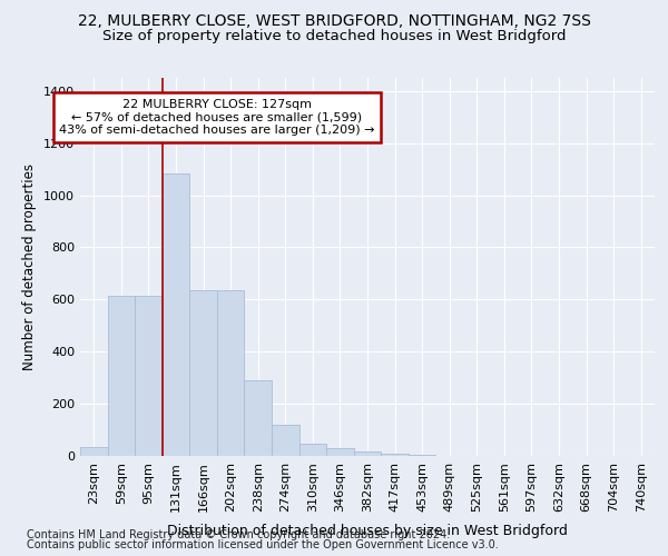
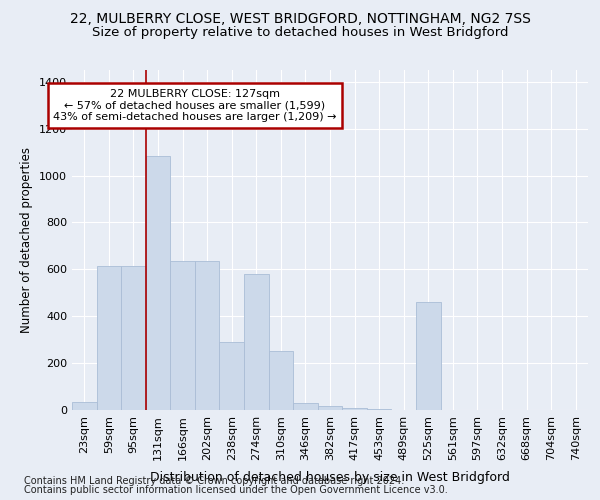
274sqm: 120 -> 580
310sqm: 48 -> 250
525sqm: 1 -> 460
